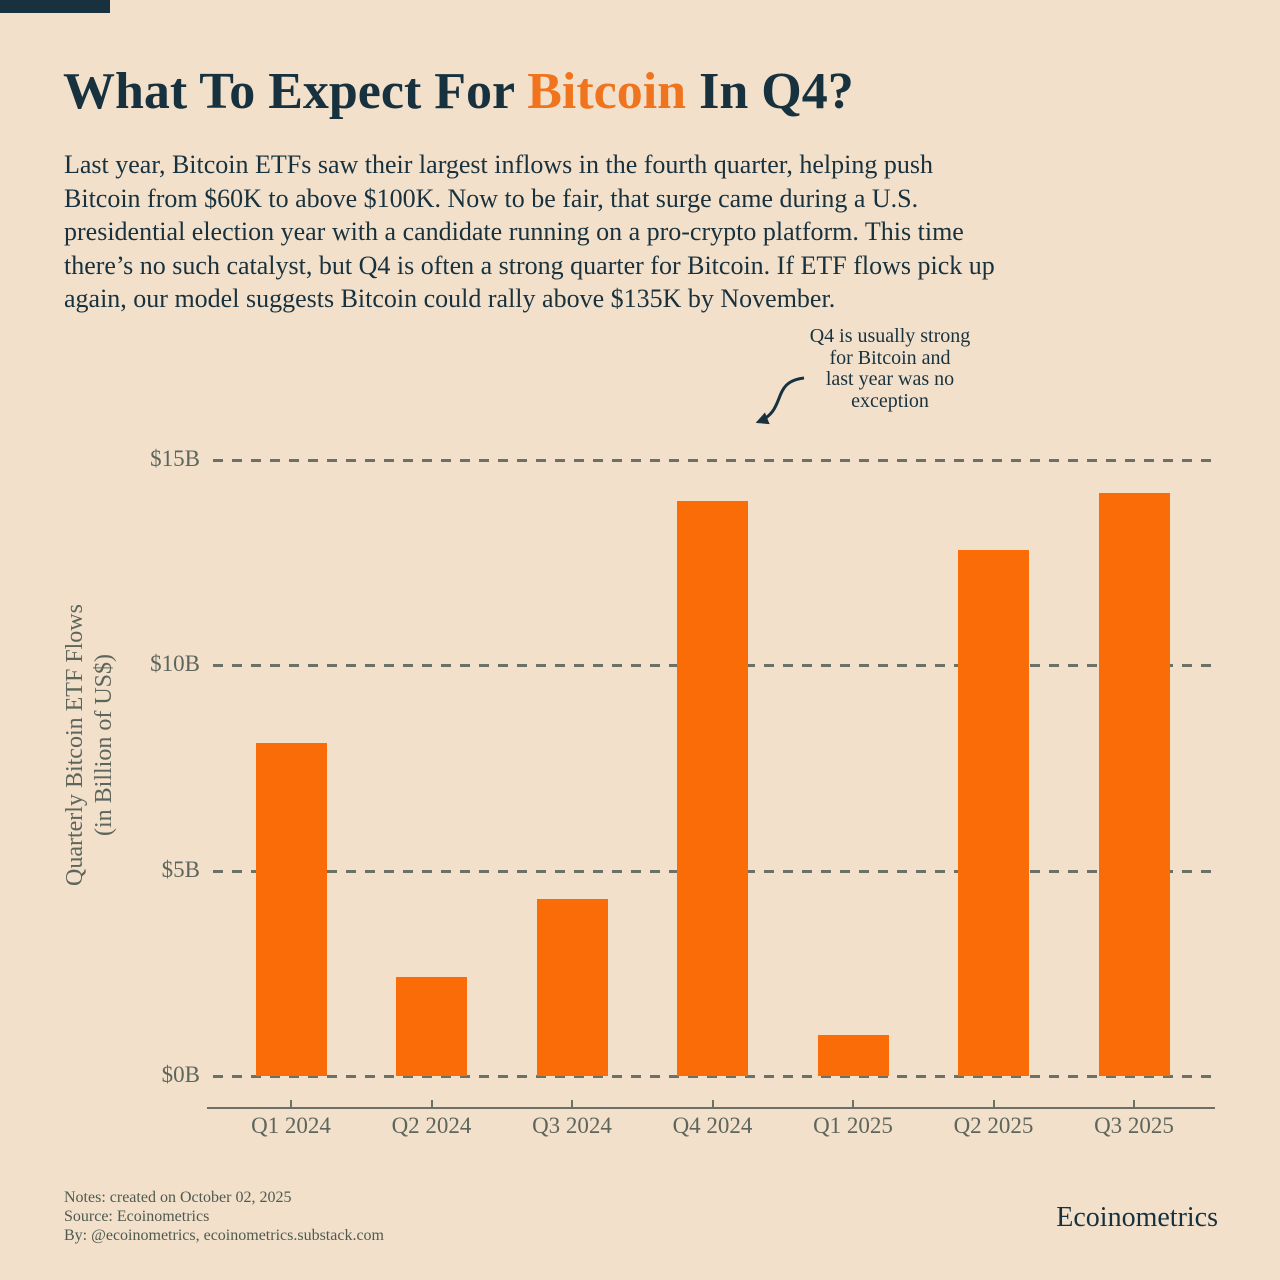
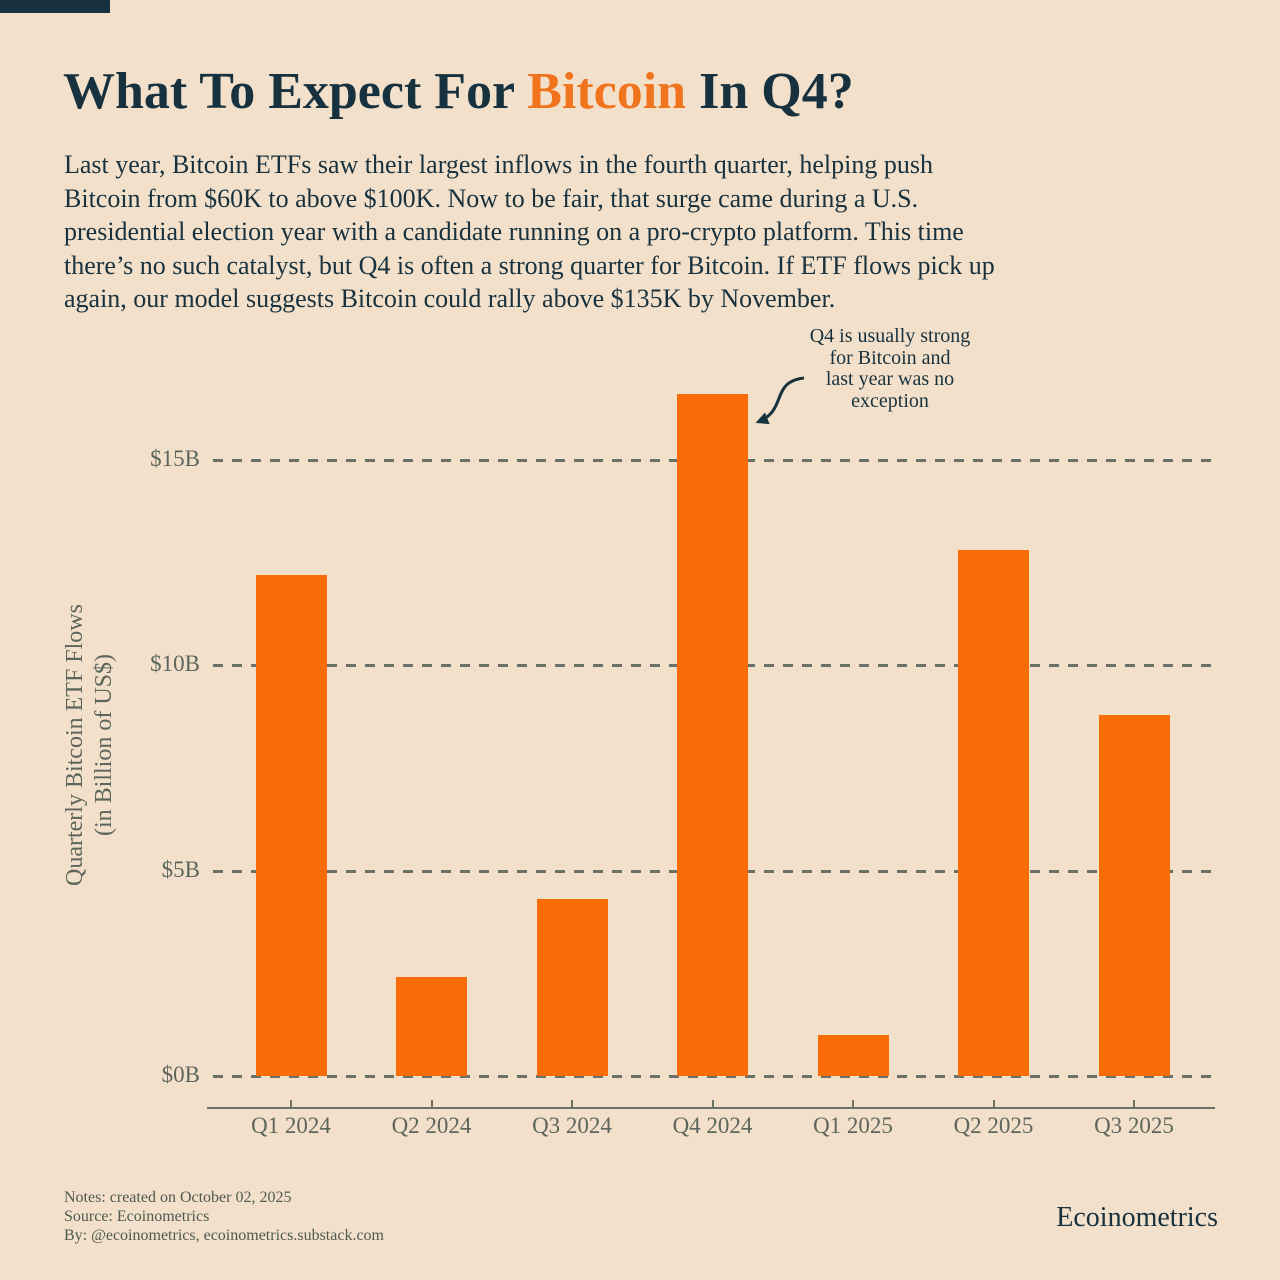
Q1 2024: $8.1B -> $12.2B
Q4 2024: $14.0B -> $16.6B
Q3 2025: $14.2B -> $8.8B
